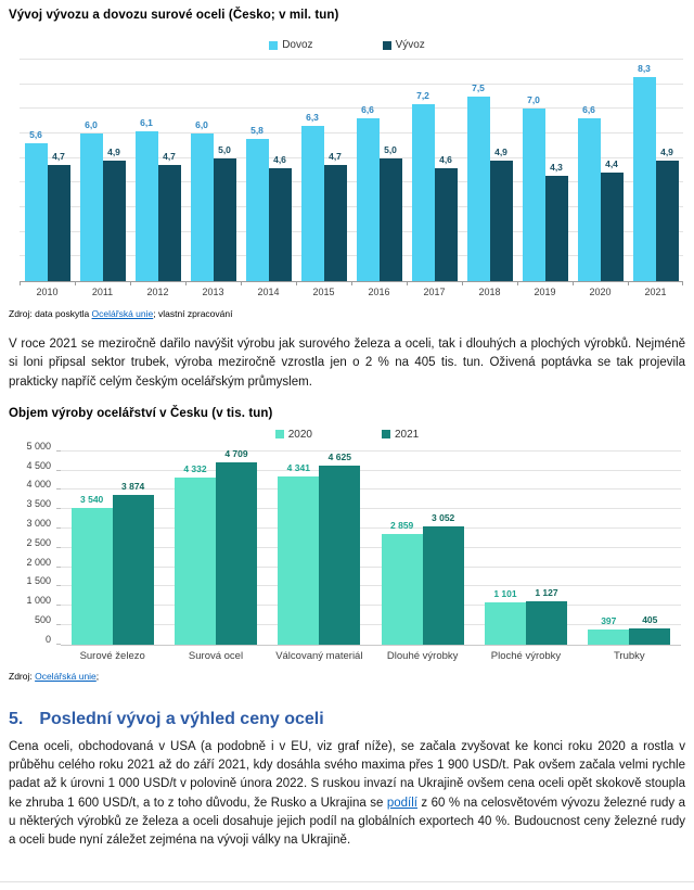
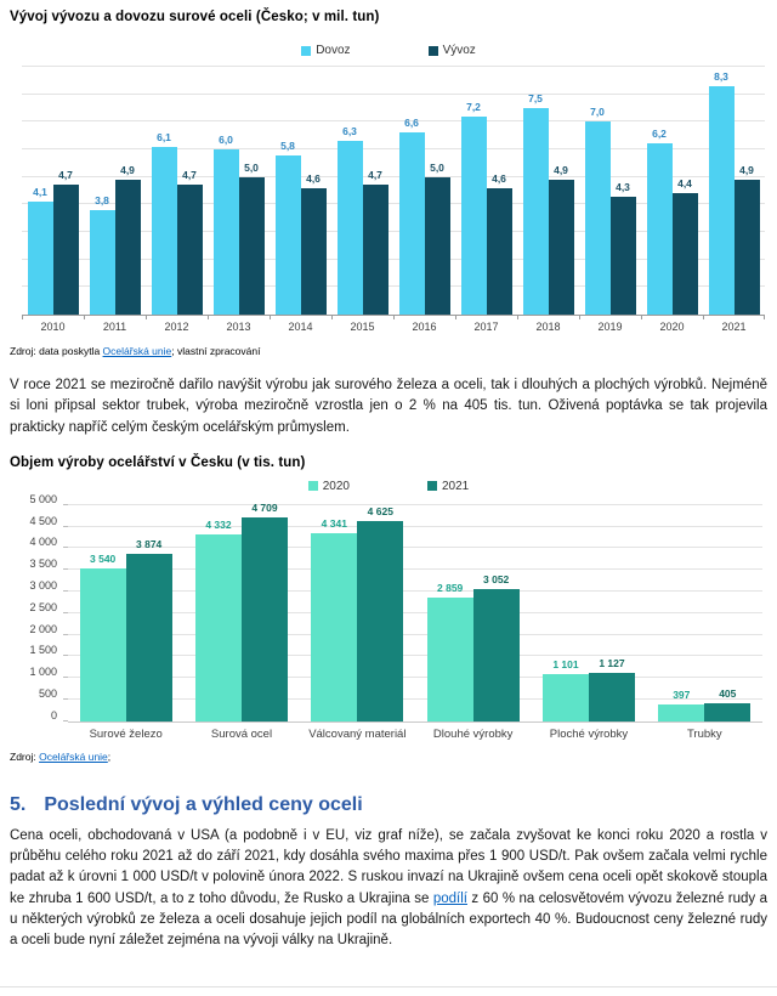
Vývoj vývozu a dovozu surové oceli (Česko; v mil. tun)/Dovoz/2010: 5,6 -> 4,1
Vývoj vývozu a dovozu surové oceli (Česko; v mil. tun)/Dovoz/2011: 6,0 -> 3,8
Vývoj vývozu a dovozu surové oceli (Česko; v mil. tun)/Dovoz/2020: 6,6 -> 6,2
